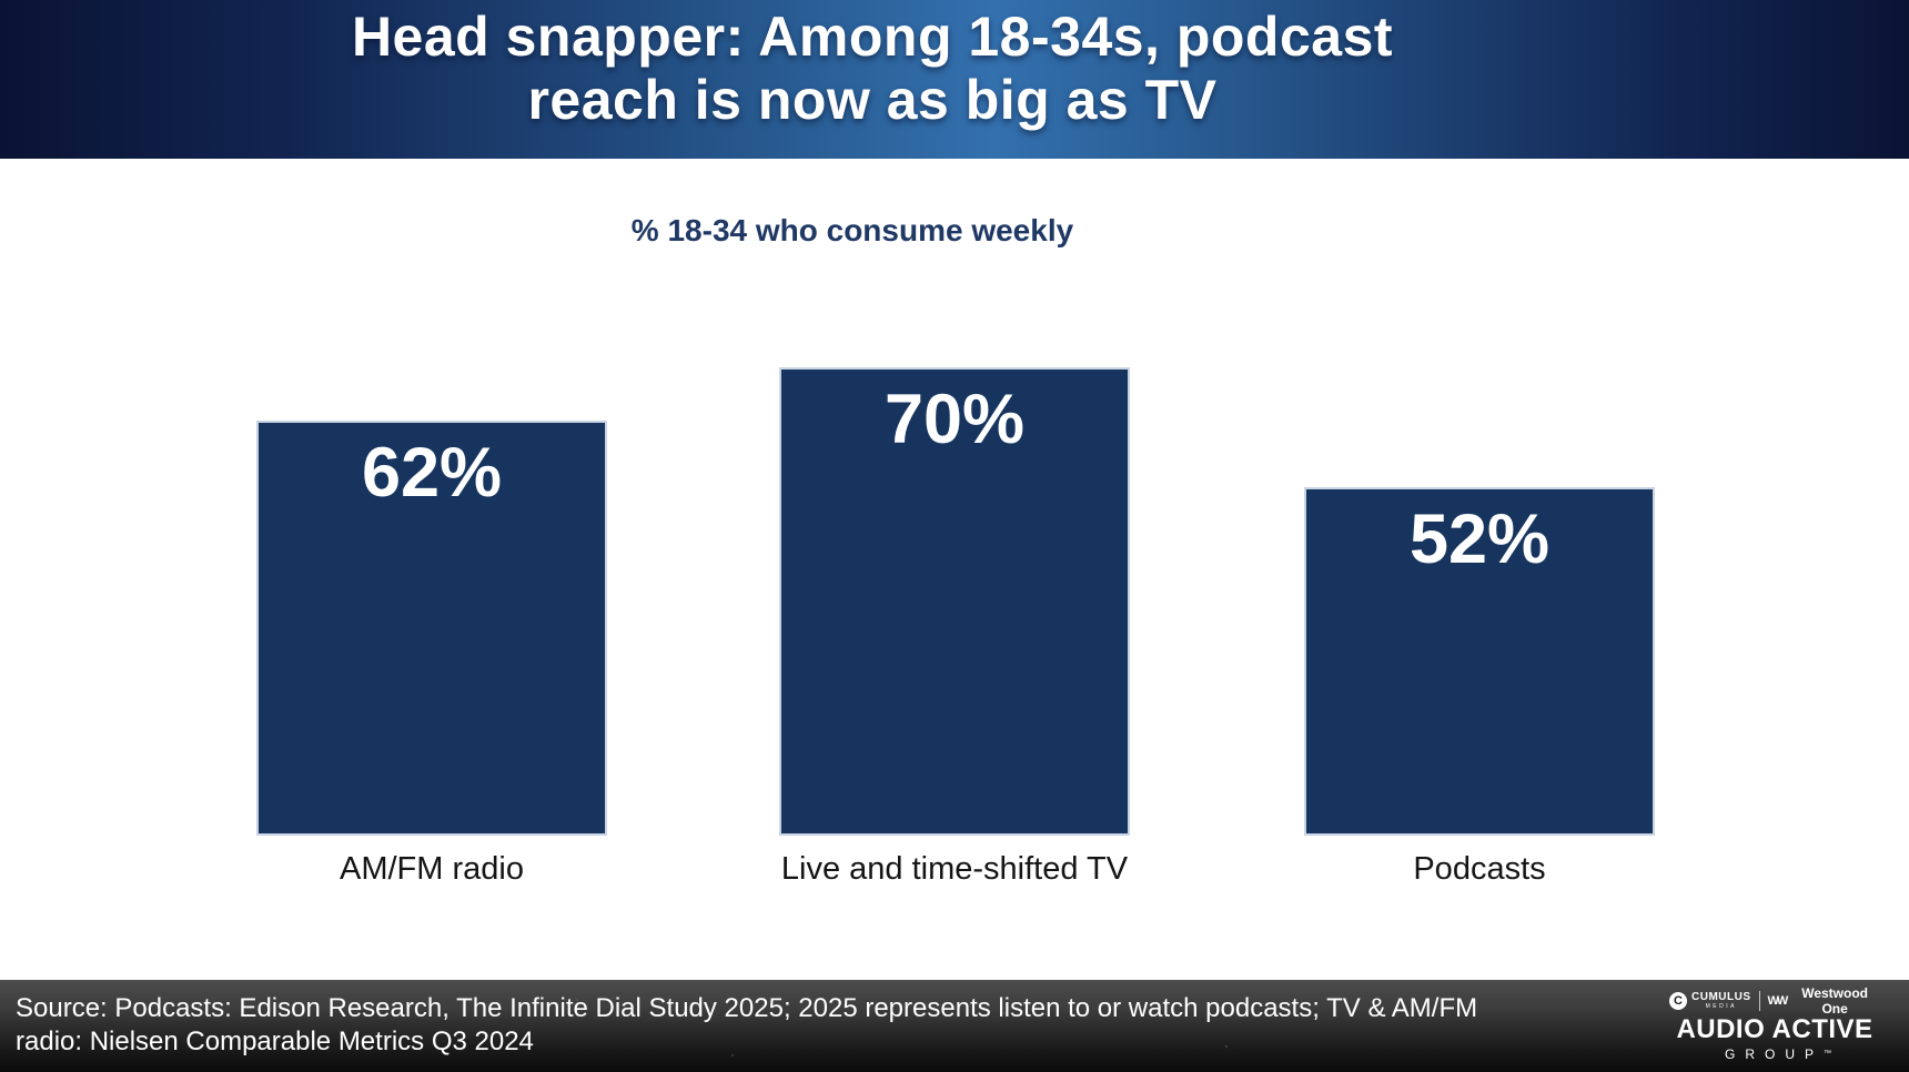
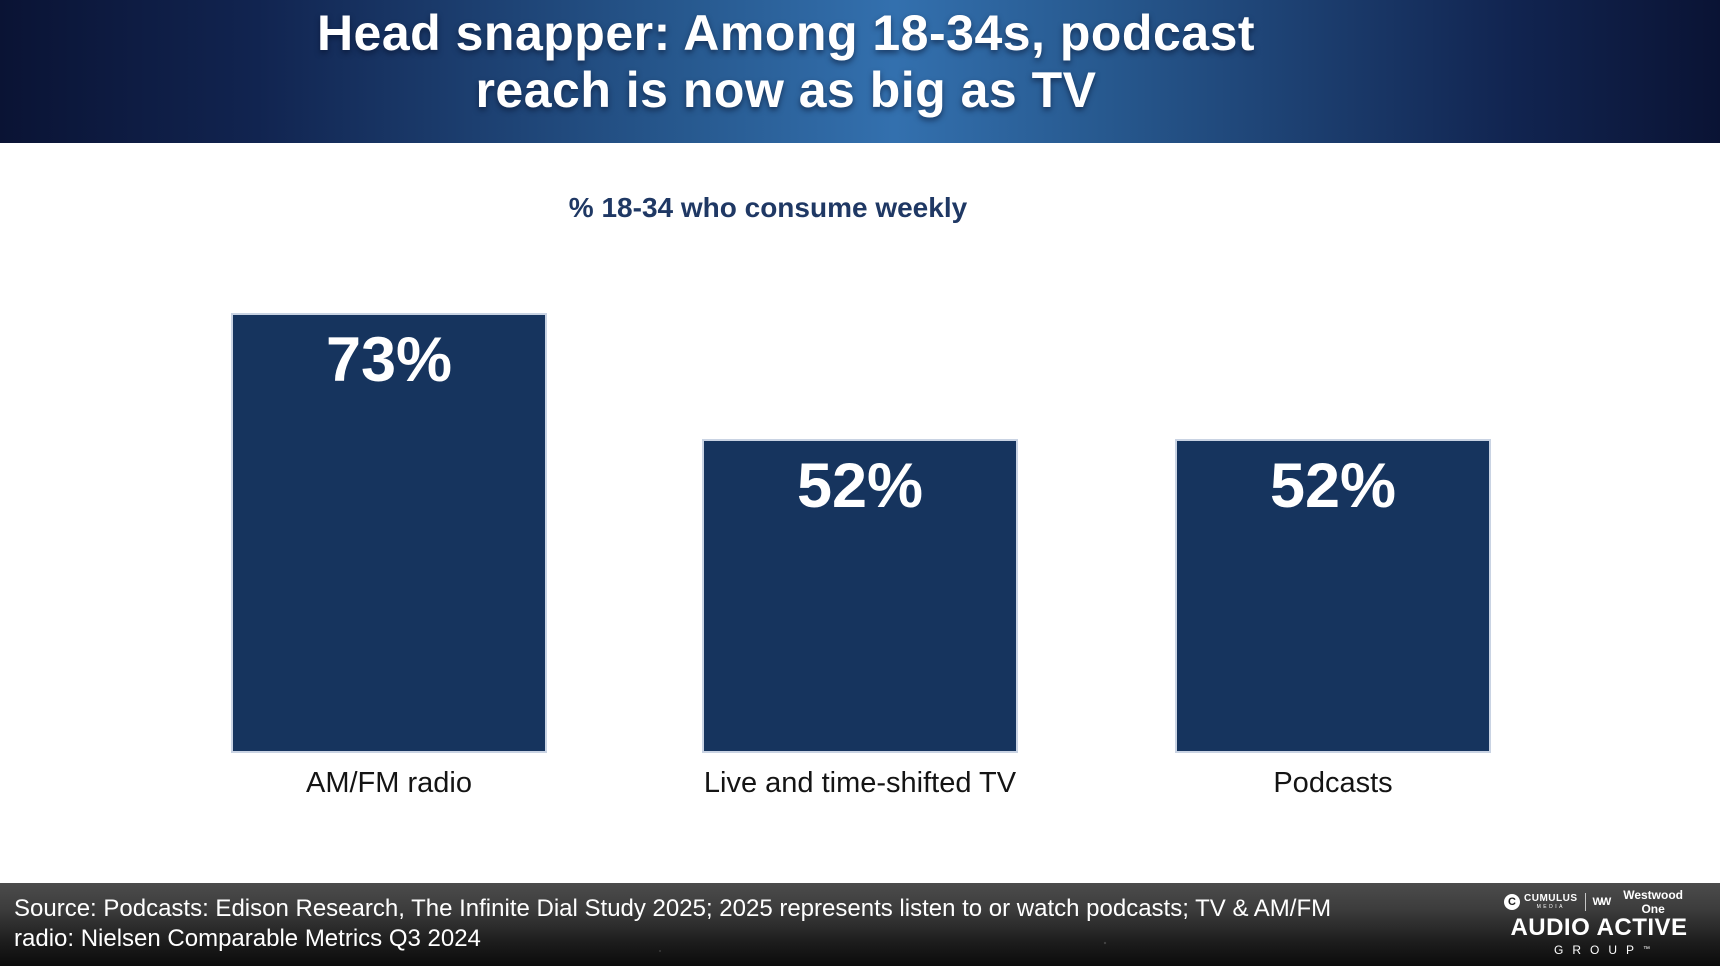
AM/FM radio: 62% -> 73%
Live and time-shifted TV: 70% -> 52%
